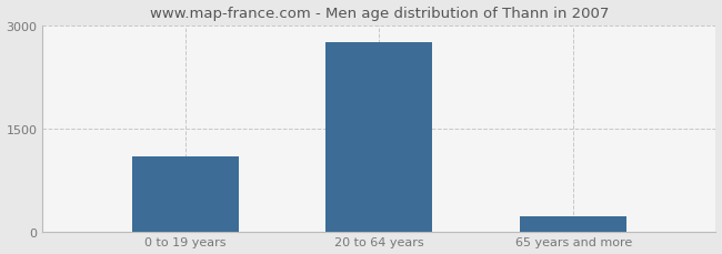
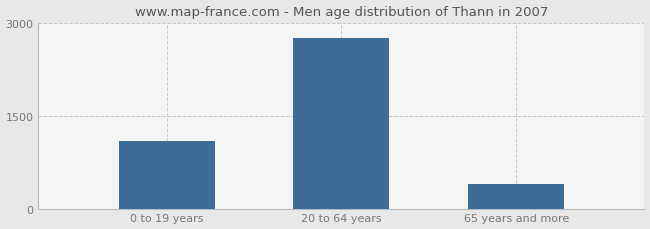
65 years and more: 220 -> 390
